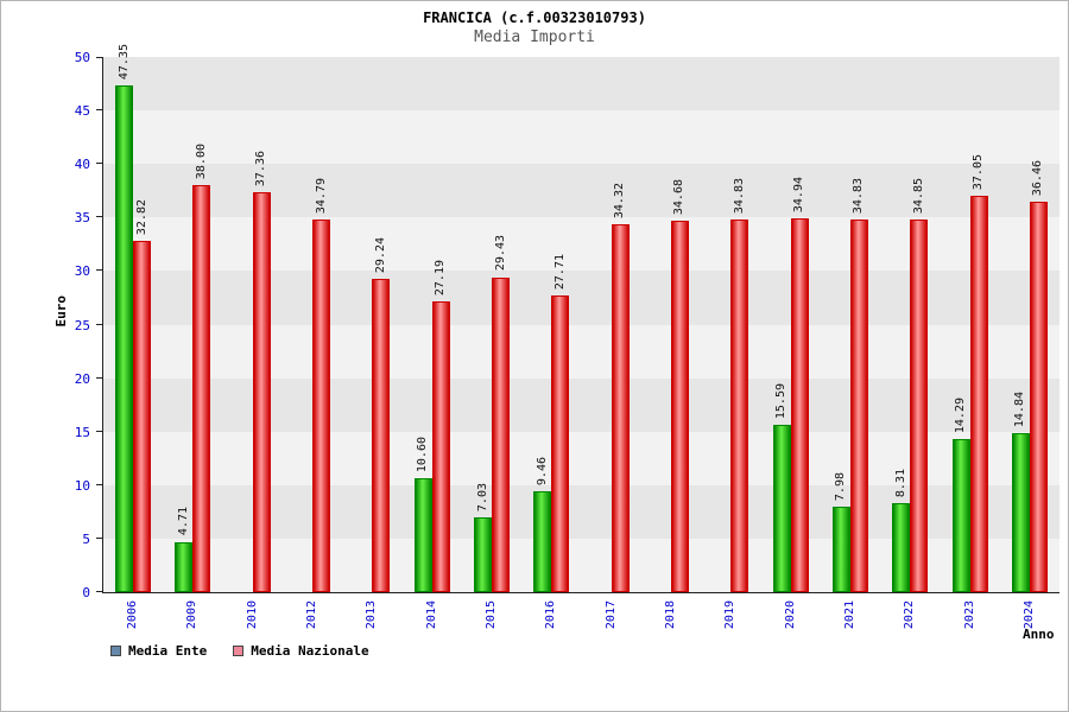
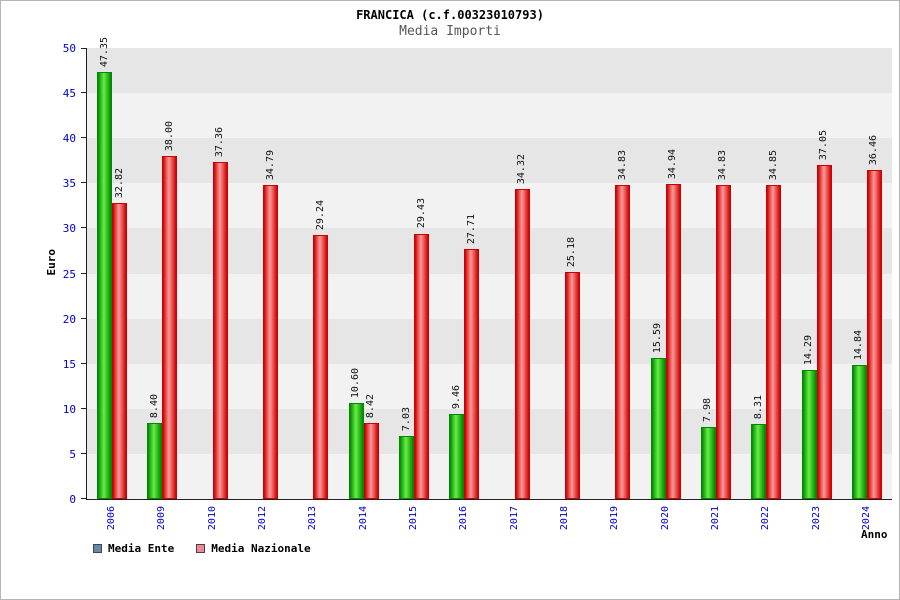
Media Ente/2009: 4.71 -> 8.40
Media Nazionale/2014: 27.19 -> 8.42
Media Nazionale/2018: 34.68 -> 25.18
